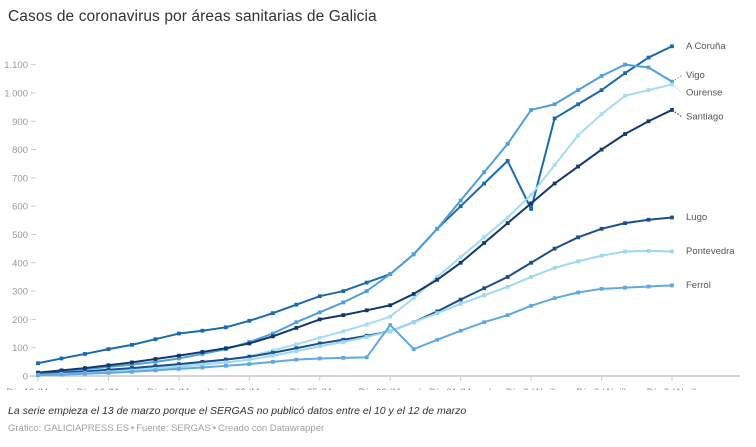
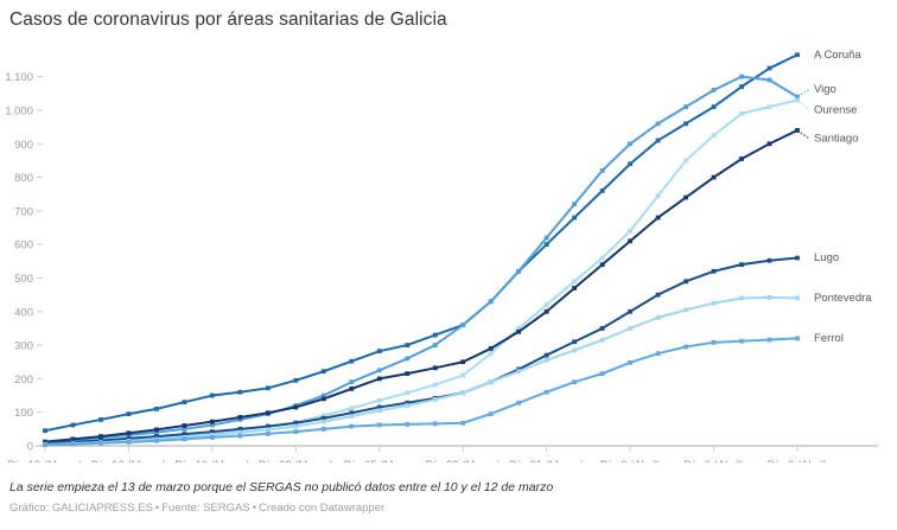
Ferrol/Día 28 (Marzo): 180 -> 70
A Coruña/Día 3 (Abril): 590 -> 840
Vigo/Día 3 (Abril): 940 -> 900
